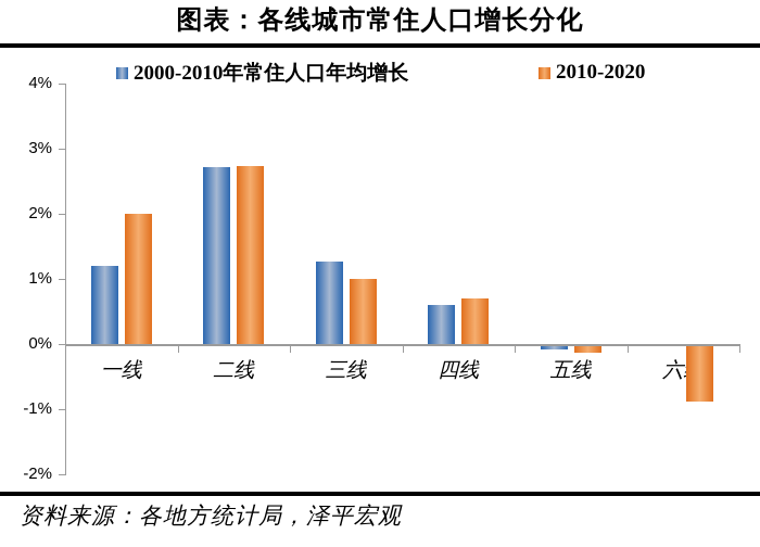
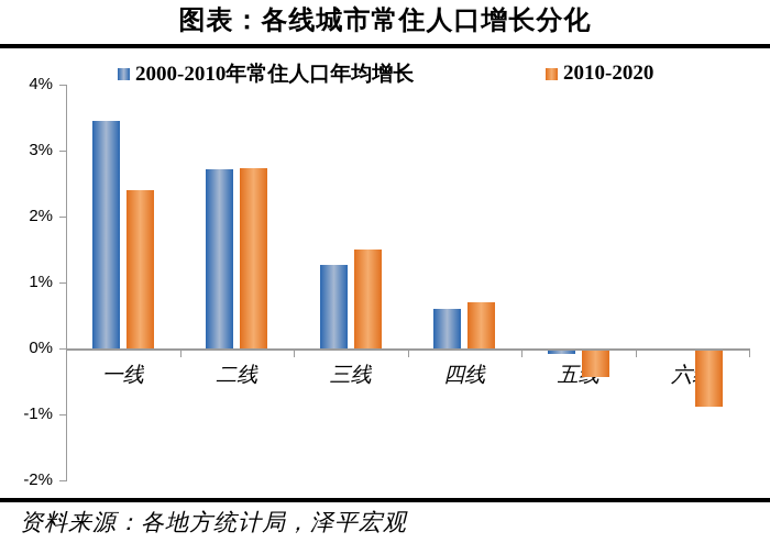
2000-2010年常住人口年均增长/一线: 1.2% -> 3.5%
2010-2020/一线: 2.0% -> 2.4%
2010-2020/三线: 1.0% -> 1.5%
2010-2020/五线: -0.1% -> -0.4%
